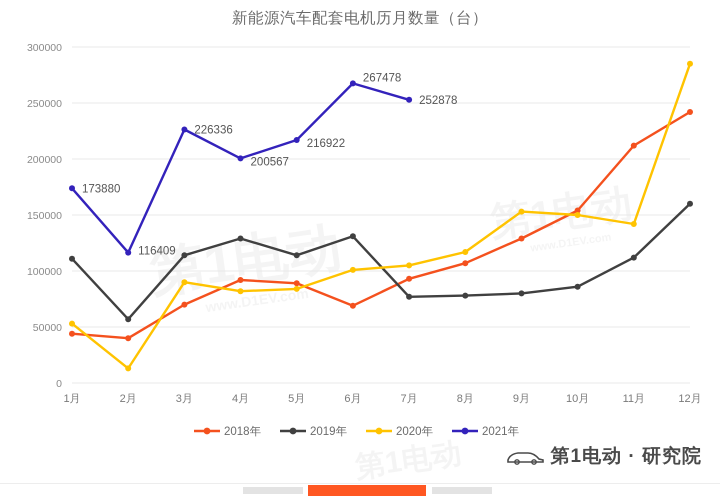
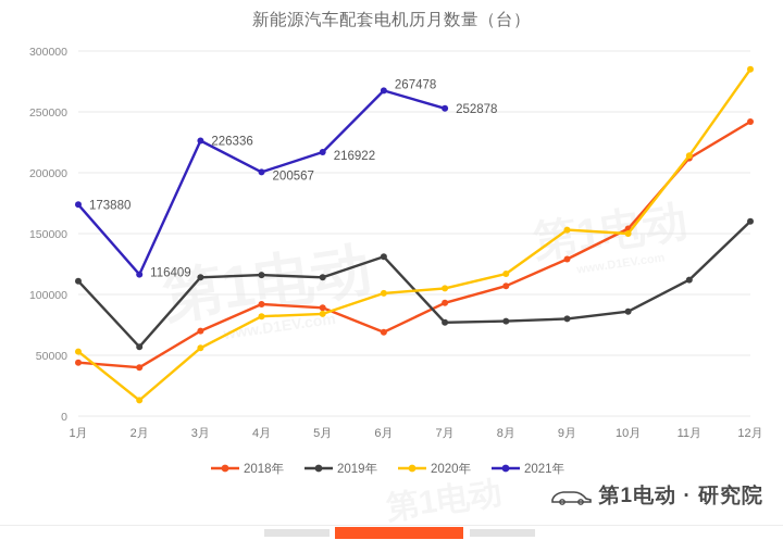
2020年/3月: 90000 -> 56000
2019年/4月: 129000 -> 116000
2020年/11月: 142000 -> 214000
